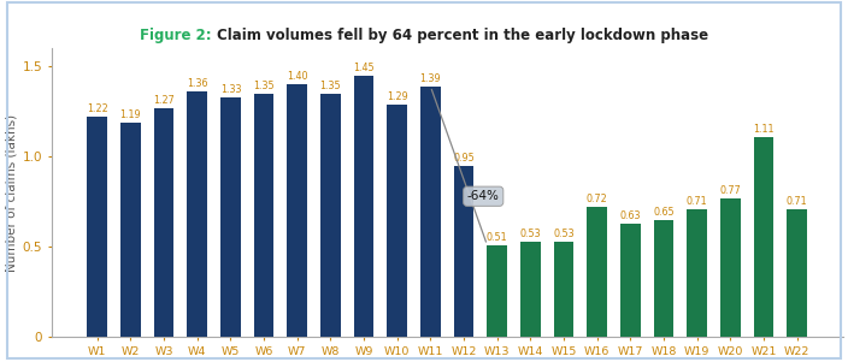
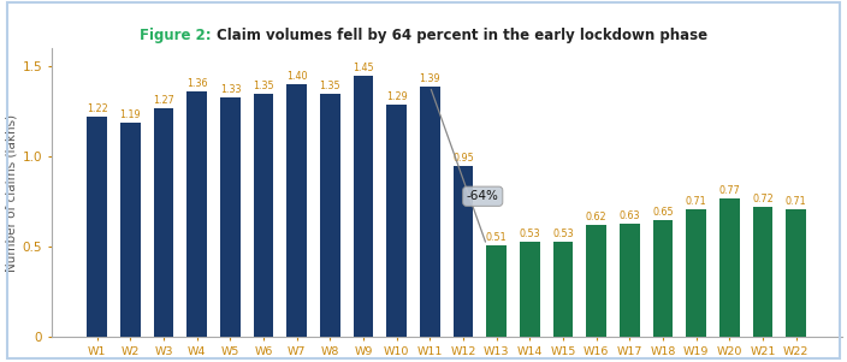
W16: 0.72 -> 0.62
W21: 1.11 -> 0.72
